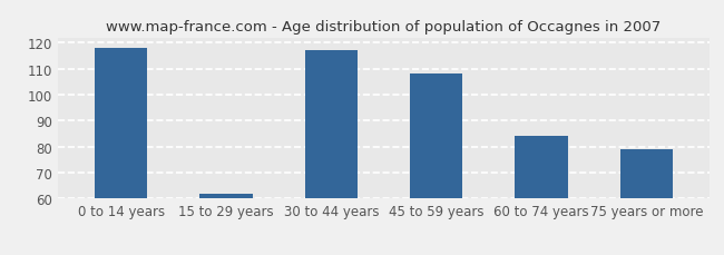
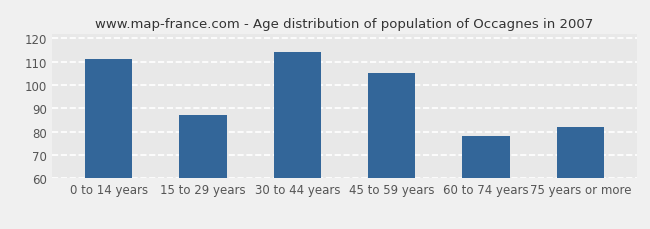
0 to 14 years: 118 -> 111
15 to 29 years: 62 -> 87
30 to 44 years: 117 -> 114
45 to 59 years: 108 -> 105
60 to 74 years: 84 -> 78
75 years or more: 79 -> 82
